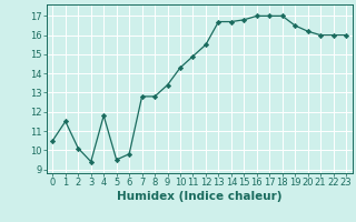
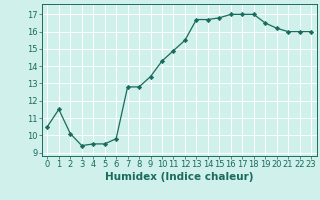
4: 11.8 -> 9.5
